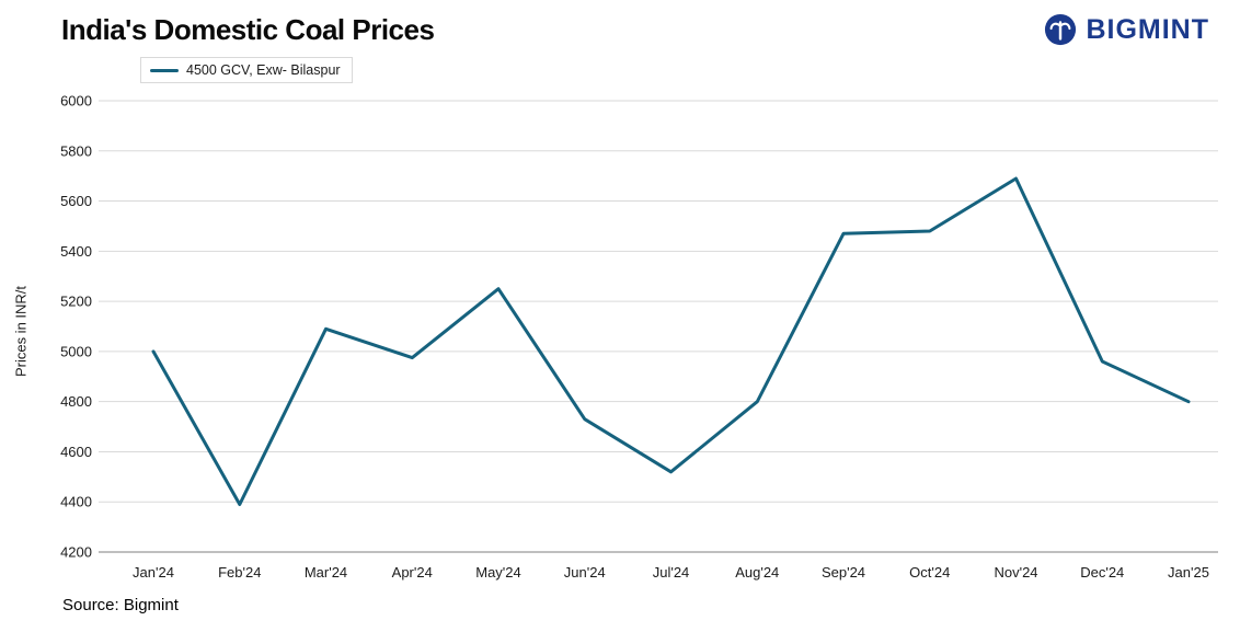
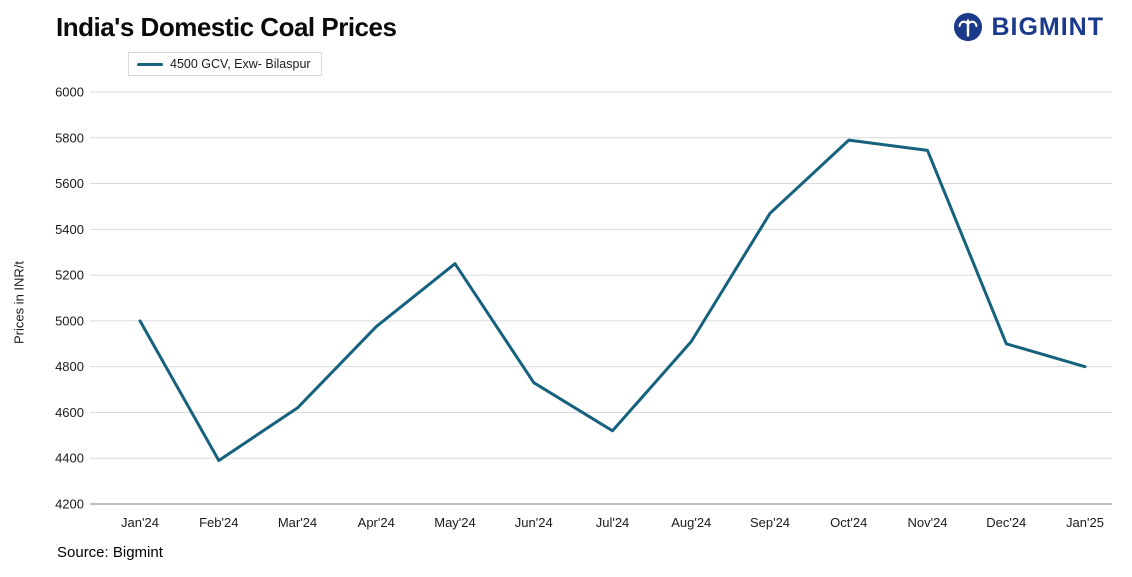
Mar'24: 5090 -> 4620
Aug'24: 4800 -> 4910
Oct'24: 5480 -> 5790
Nov'24: 5690 -> 5740
Dec'24: 4960 -> 4900
